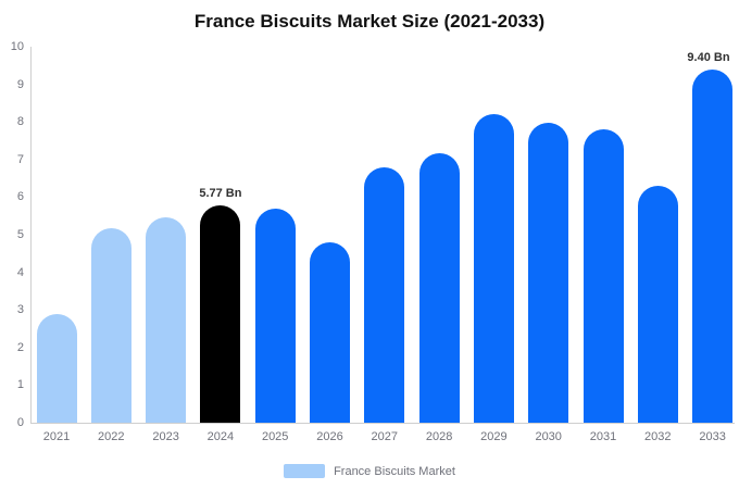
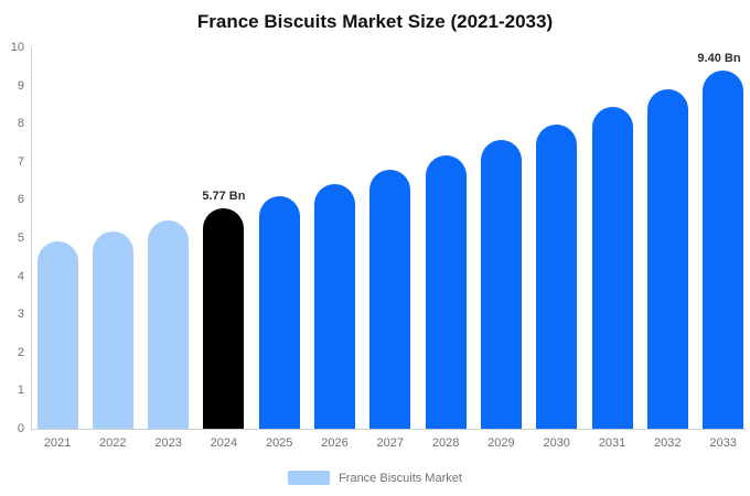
2021: 2.9 -> 4.9
2025: 5.7 -> 6.1
2026: 4.8 -> 6.4
2029: 8.2 -> 7.6
2031: 7.8 -> 8.4
2032: 6.3 -> 8.9
